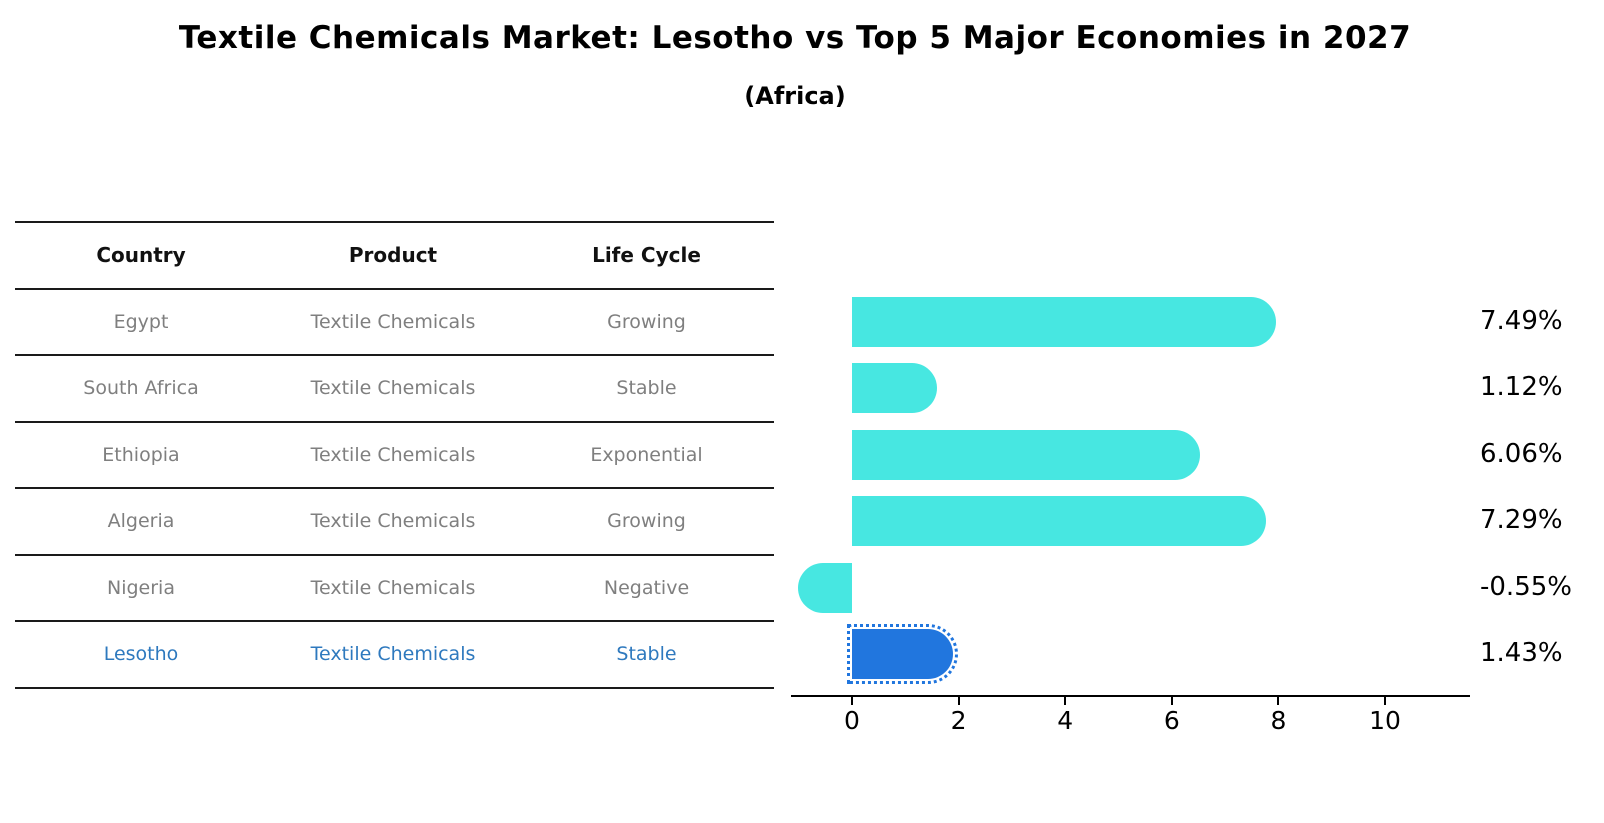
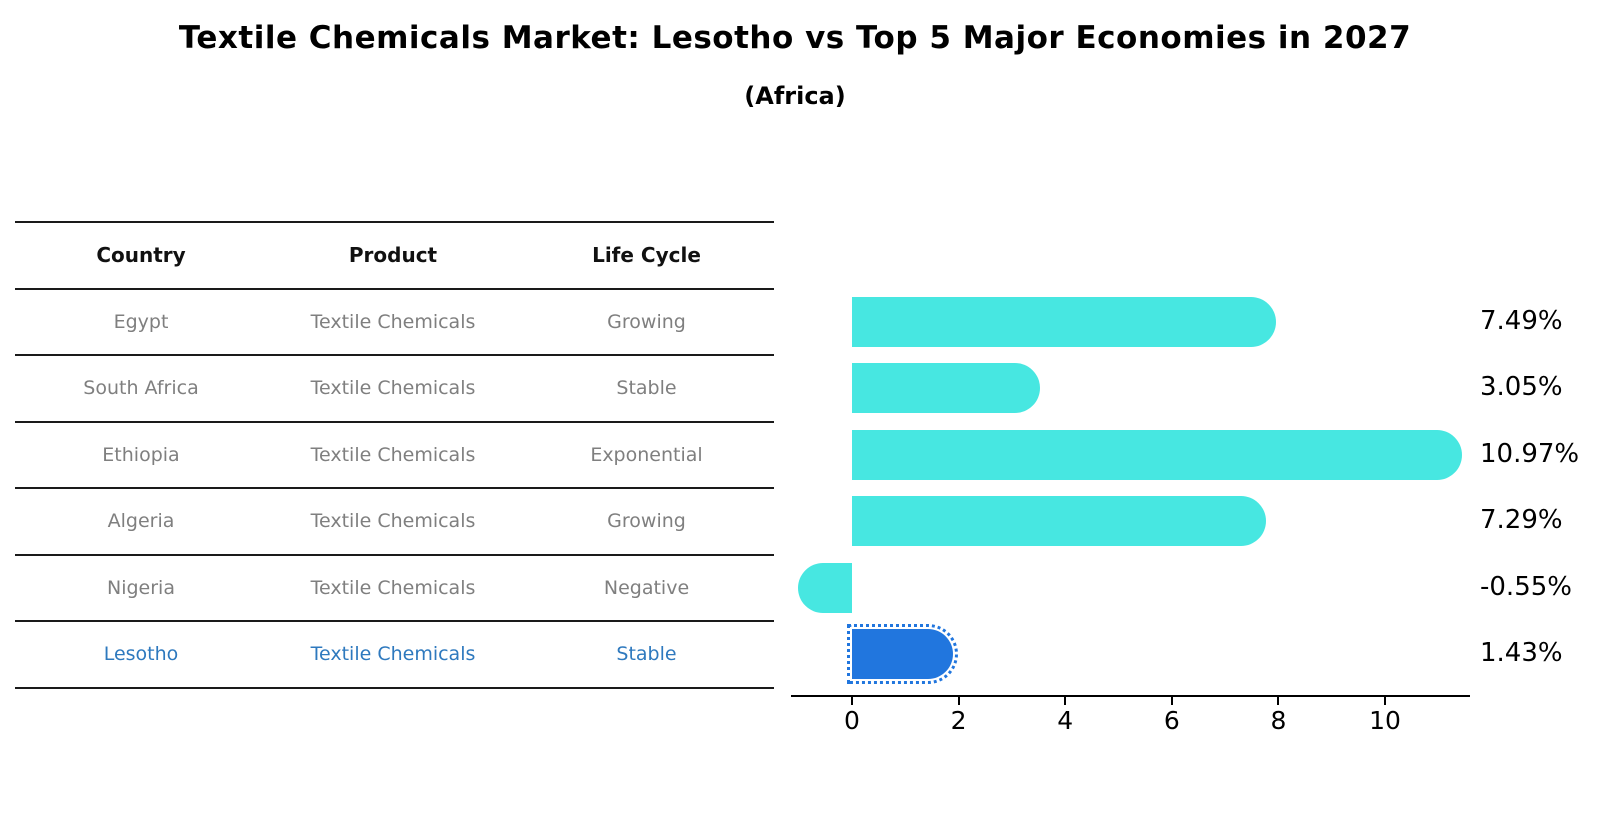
South Africa: 1.12% -> 3.05%
Ethiopia: 6.06% -> 10.97%
